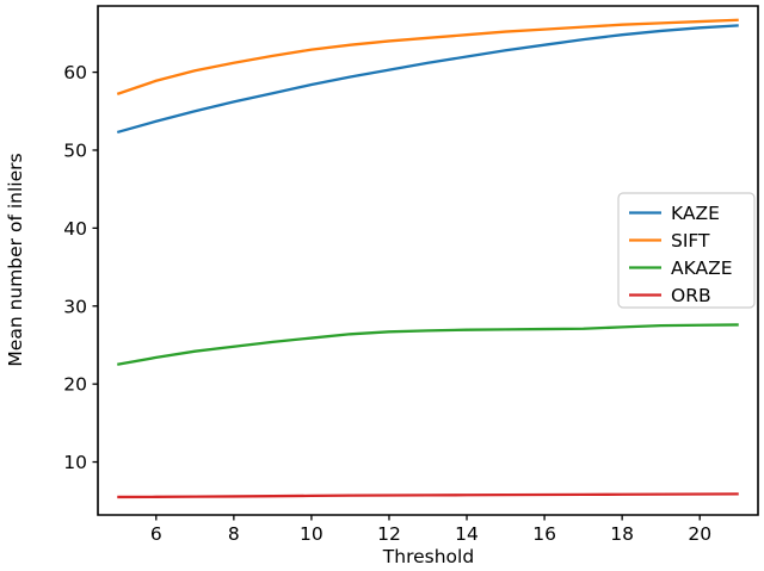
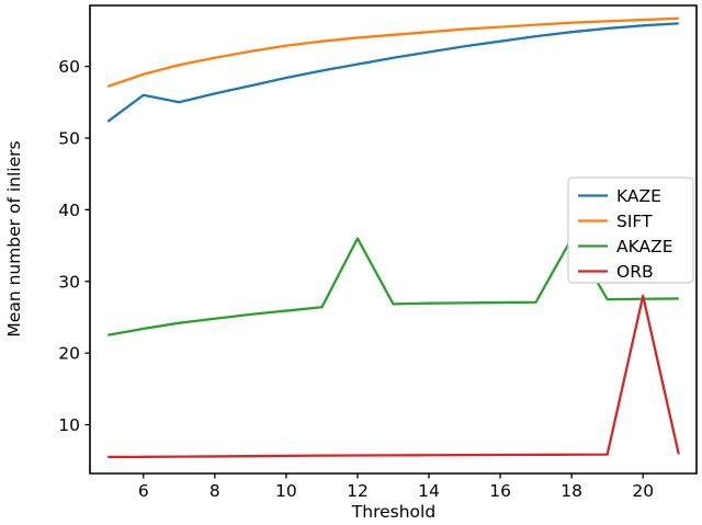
KAZE/6: 54 -> 56
AKAZE/12: 27 -> 36
AKAZE/18: 27 -> 36
ORB/20: 6 -> 28
